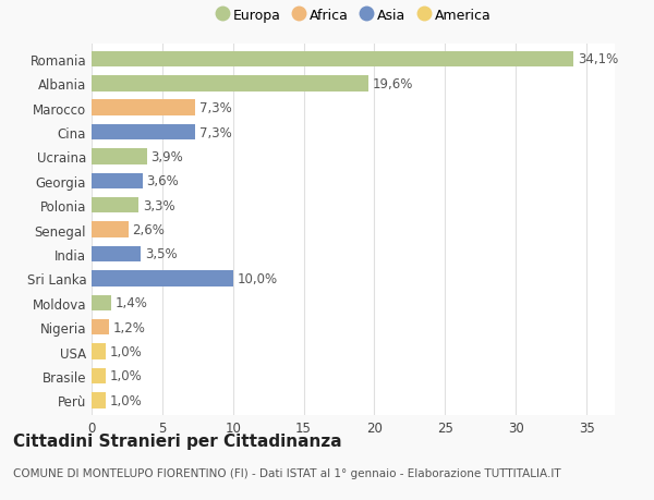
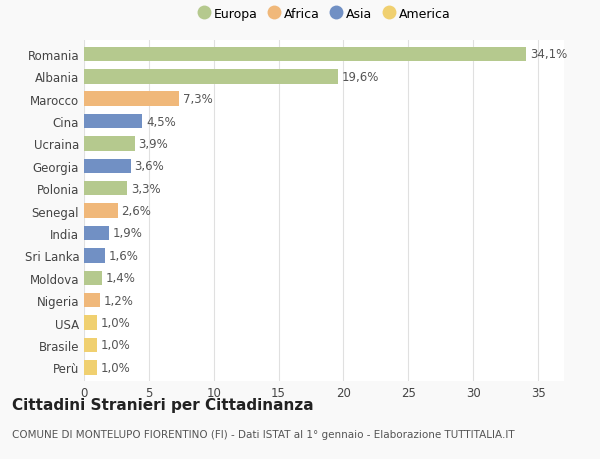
Cina: 7,3% -> 4,5%
India: 3,5% -> 1,9%
Sri Lanka: 10,0% -> 1,6%
